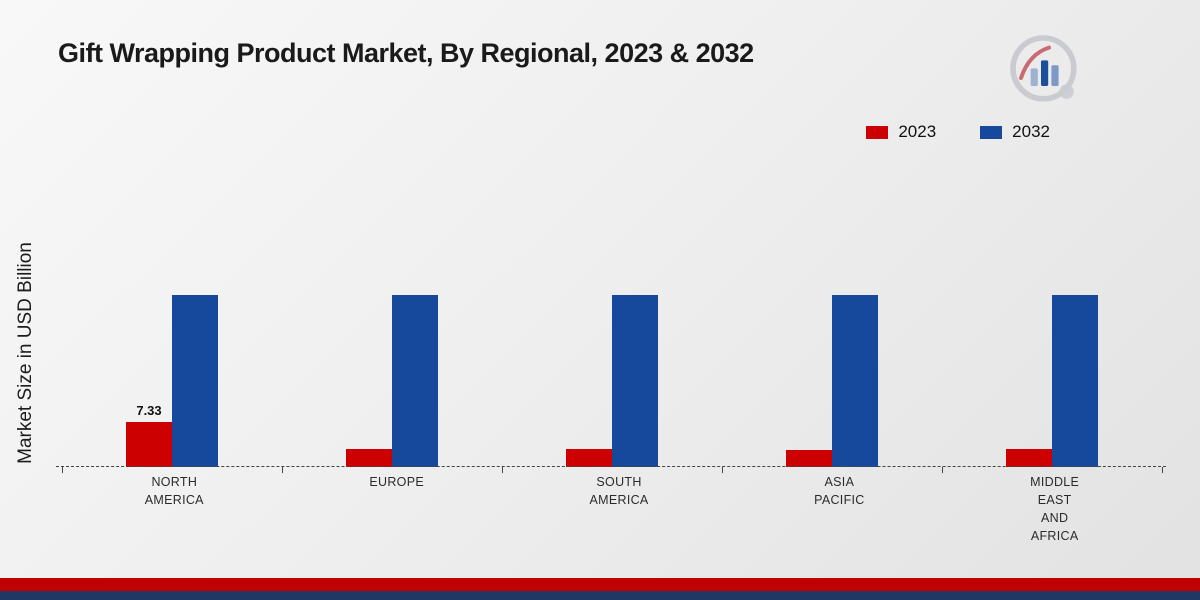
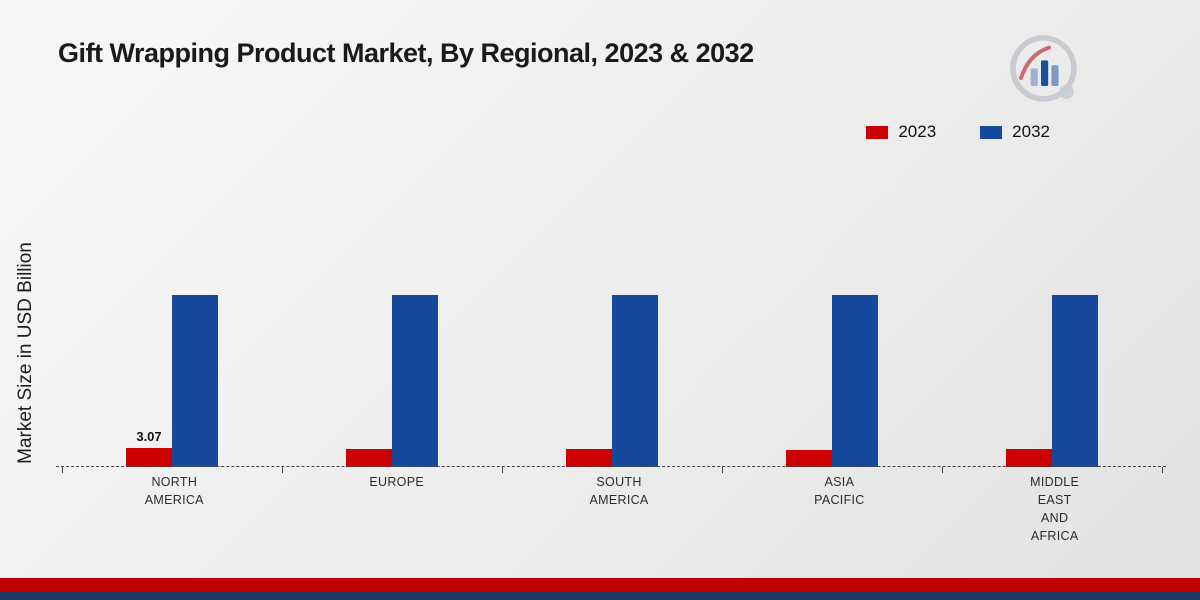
2023/NORTH AMERICA: 7.33 -> 3.07
